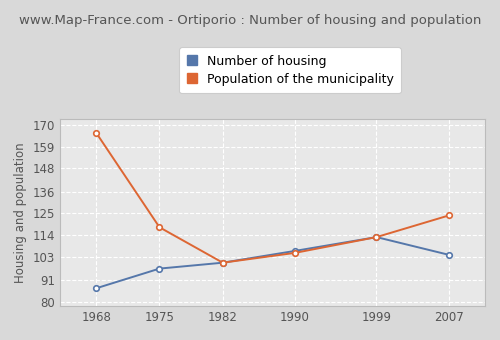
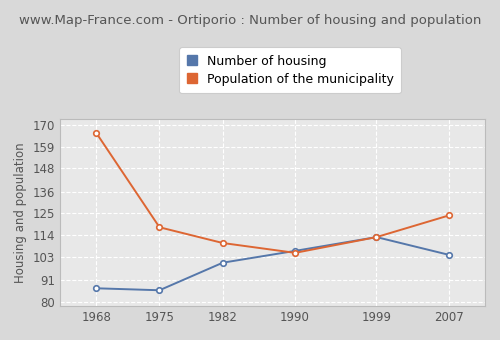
Number of housing/1975: 97 -> 86
Population of the municipality/1982: 100 -> 110
